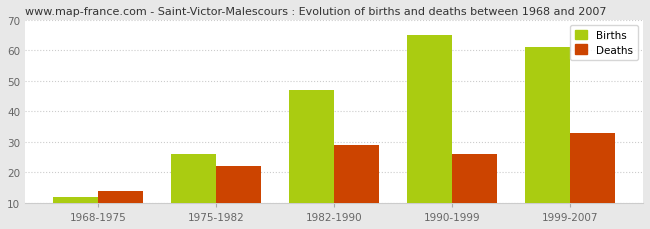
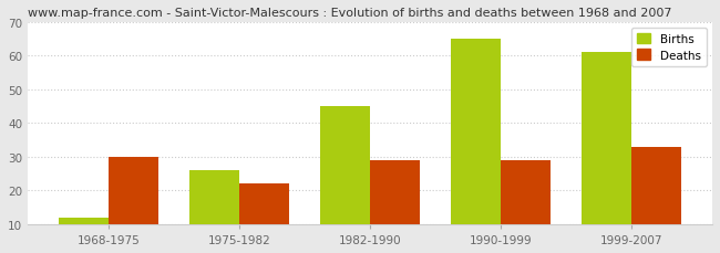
Deaths/1968-1975: 14 -> 30
Births/1982-1990: 47 -> 45
Deaths/1990-1999: 26 -> 29
